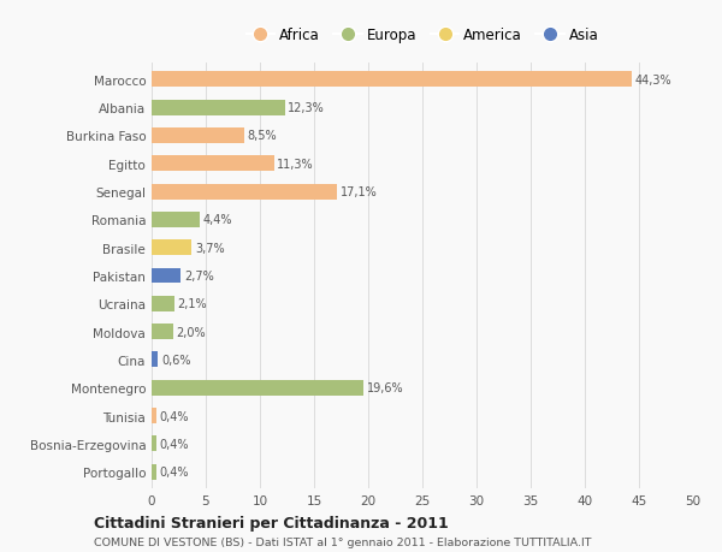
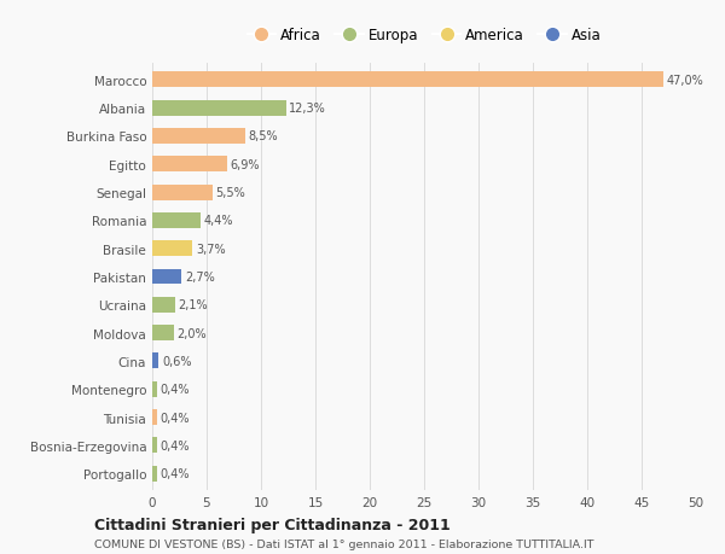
Marocco: 44,3% -> 47,0%
Egitto: 11,3% -> 6,9%
Senegal: 17,1% -> 5,5%
Montenegro: 19,6% -> 0,4%
